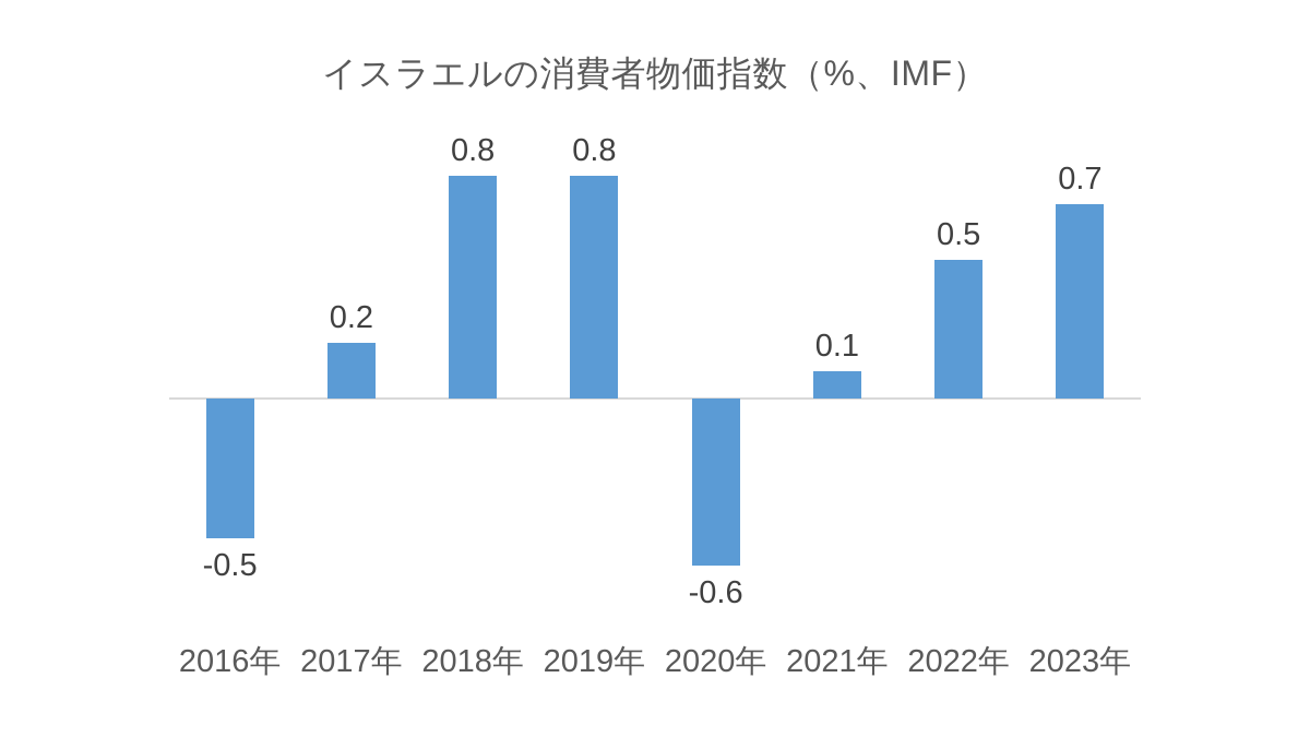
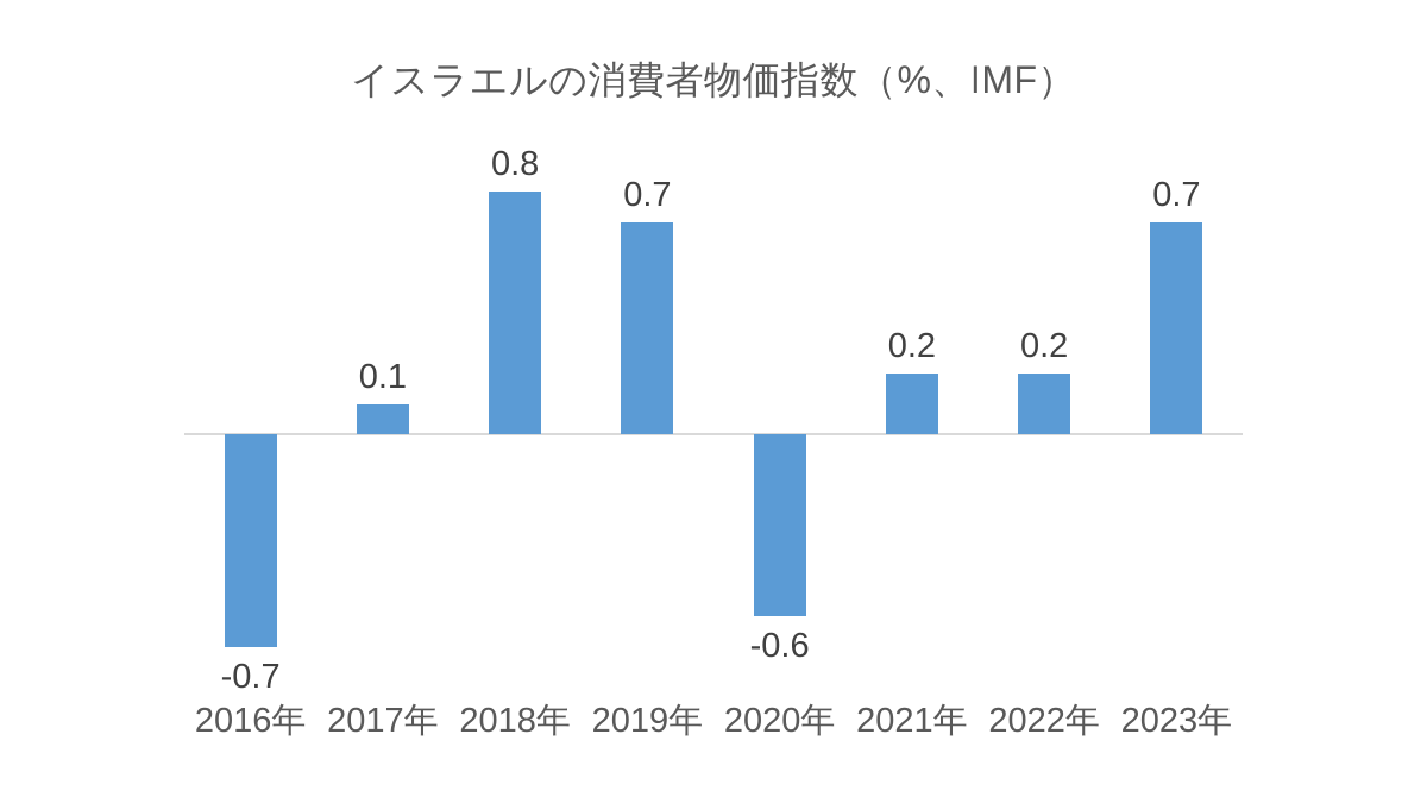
2016年: -0.5 -> -0.7
2017年: 0.2 -> 0.1
2019年: 0.8 -> 0.7
2021年: 0.1 -> 0.2
2022年: 0.5 -> 0.2
